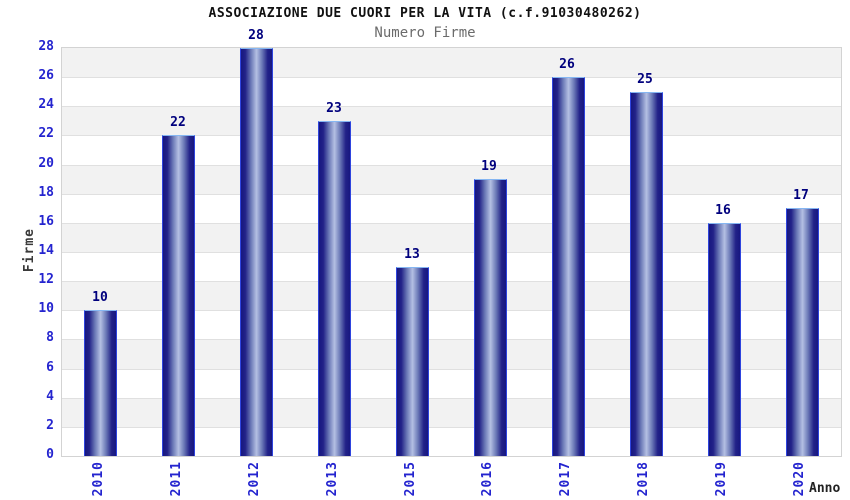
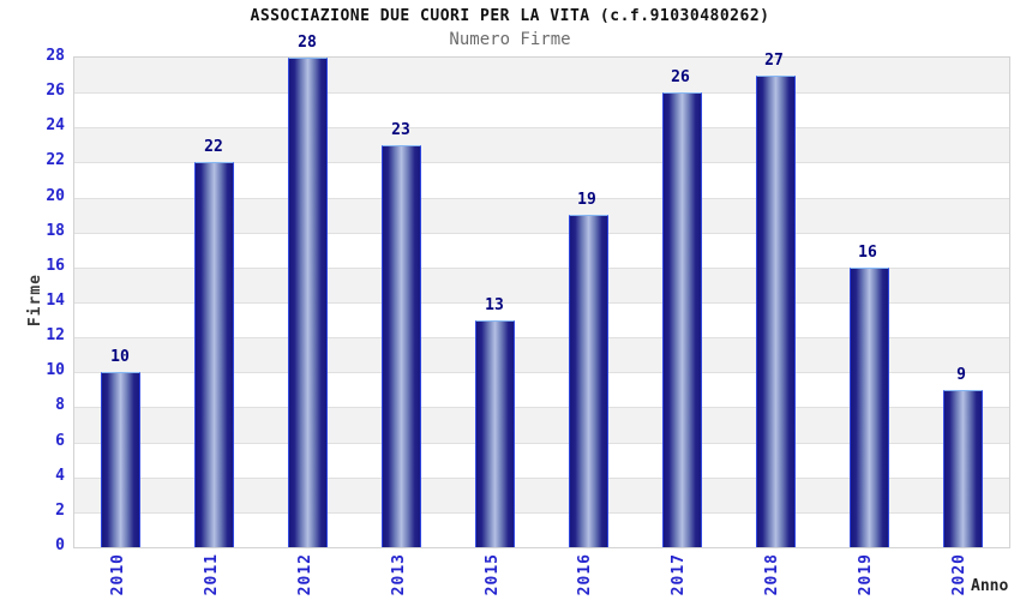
2018: 25 -> 27
2020: 17 -> 9
